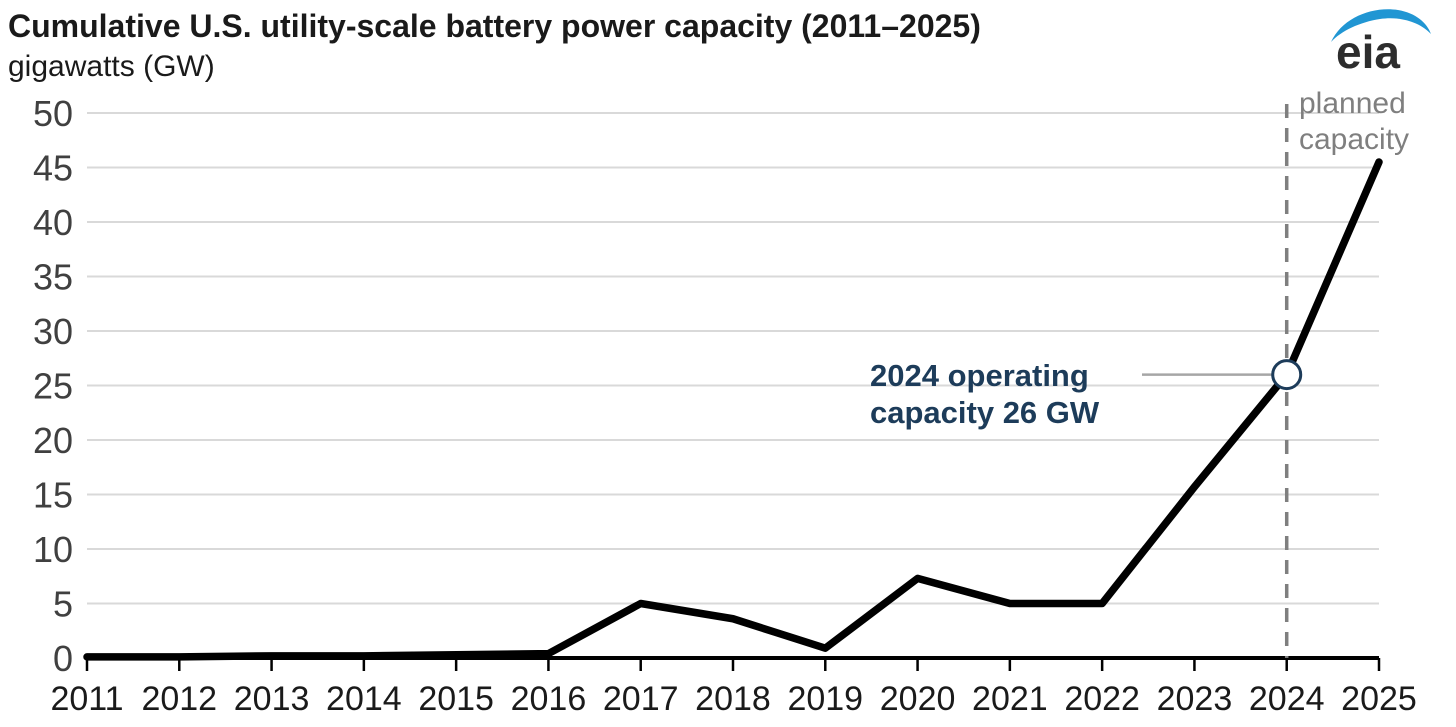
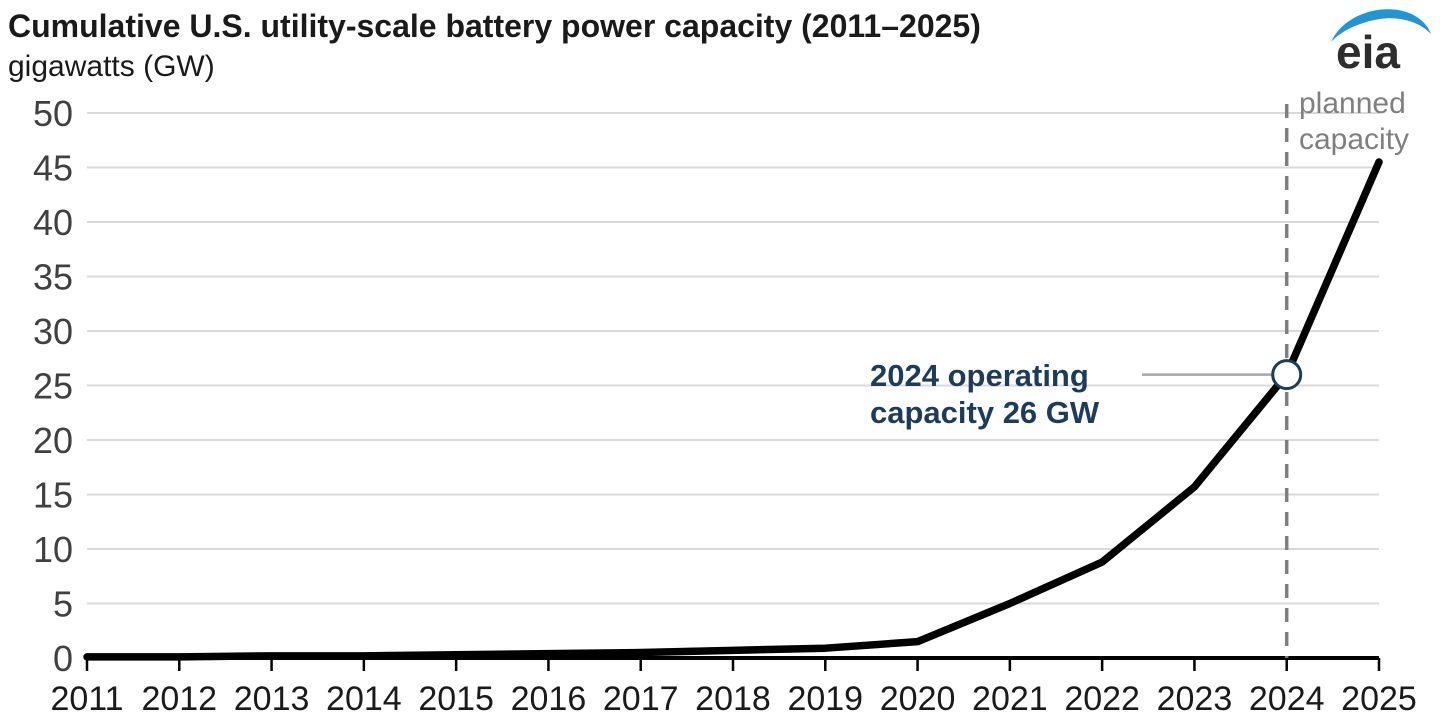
2017: 5.0 -> 0.5
2018: 3.6 -> 0.7
2020: 7.3 -> 1.5
2022: 5.0 -> 8.8
